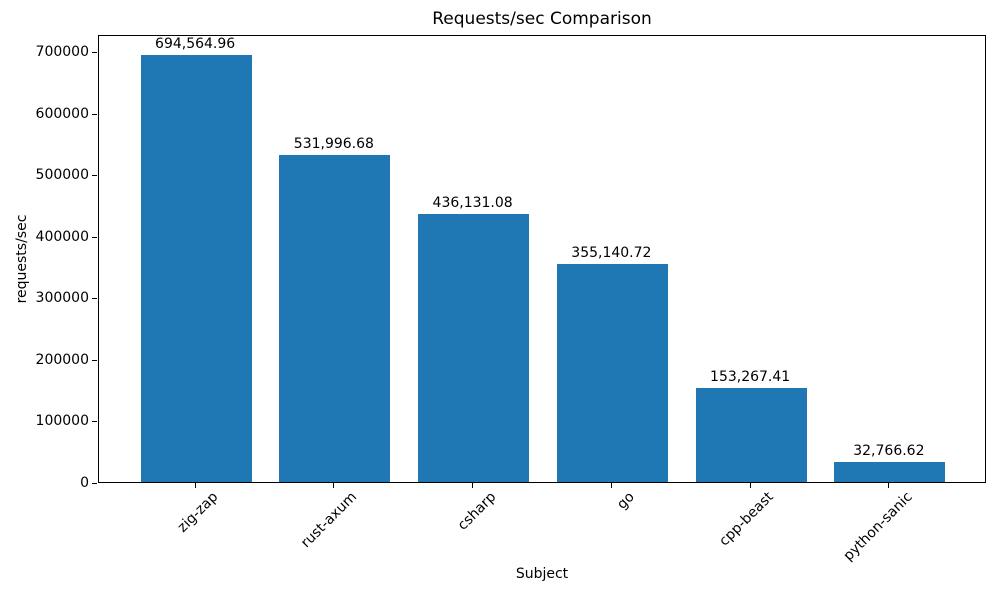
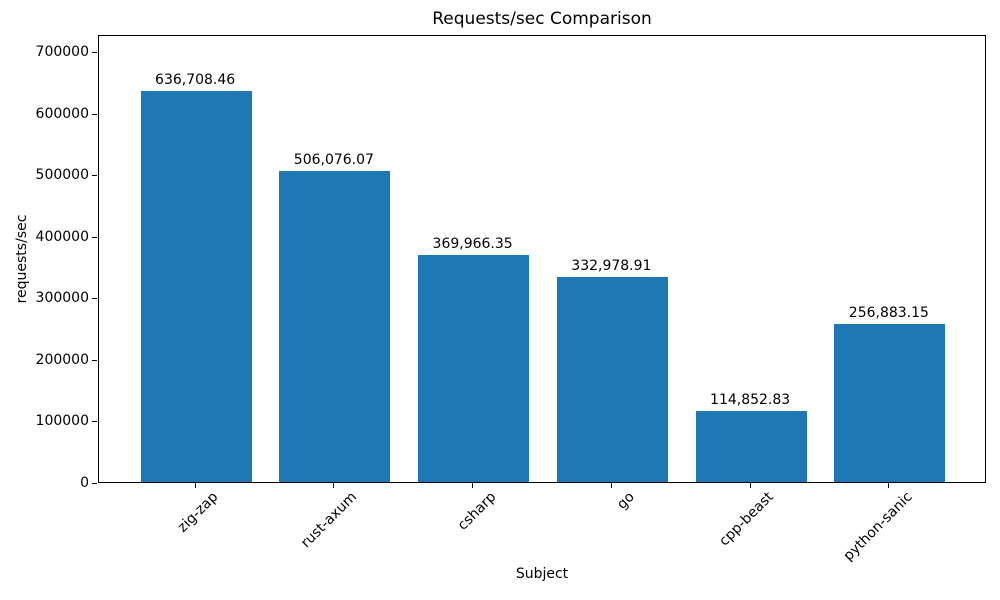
zig-zap: 694,564.96 -> 636,708.46
rust-axum: 531,996.68 -> 506,076.07
csharp: 436,131.08 -> 369,966.35
go: 355,140.72 -> 332,978.91
cpp-beast: 153,267.41 -> 114,852.83
python-sanic: 32,766.62 -> 256,883.15
